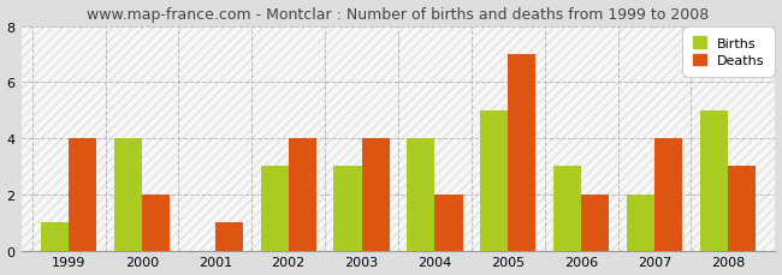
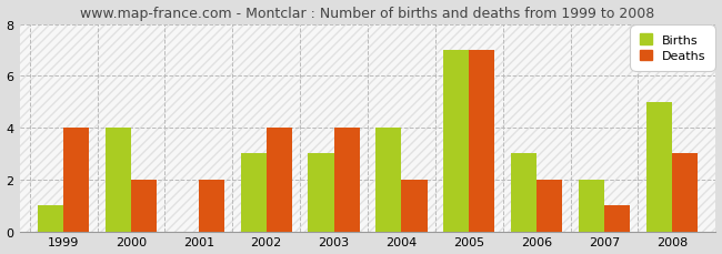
Deaths/2001: 1 -> 2
Births/2005: 5 -> 7
Deaths/2007: 4 -> 1
